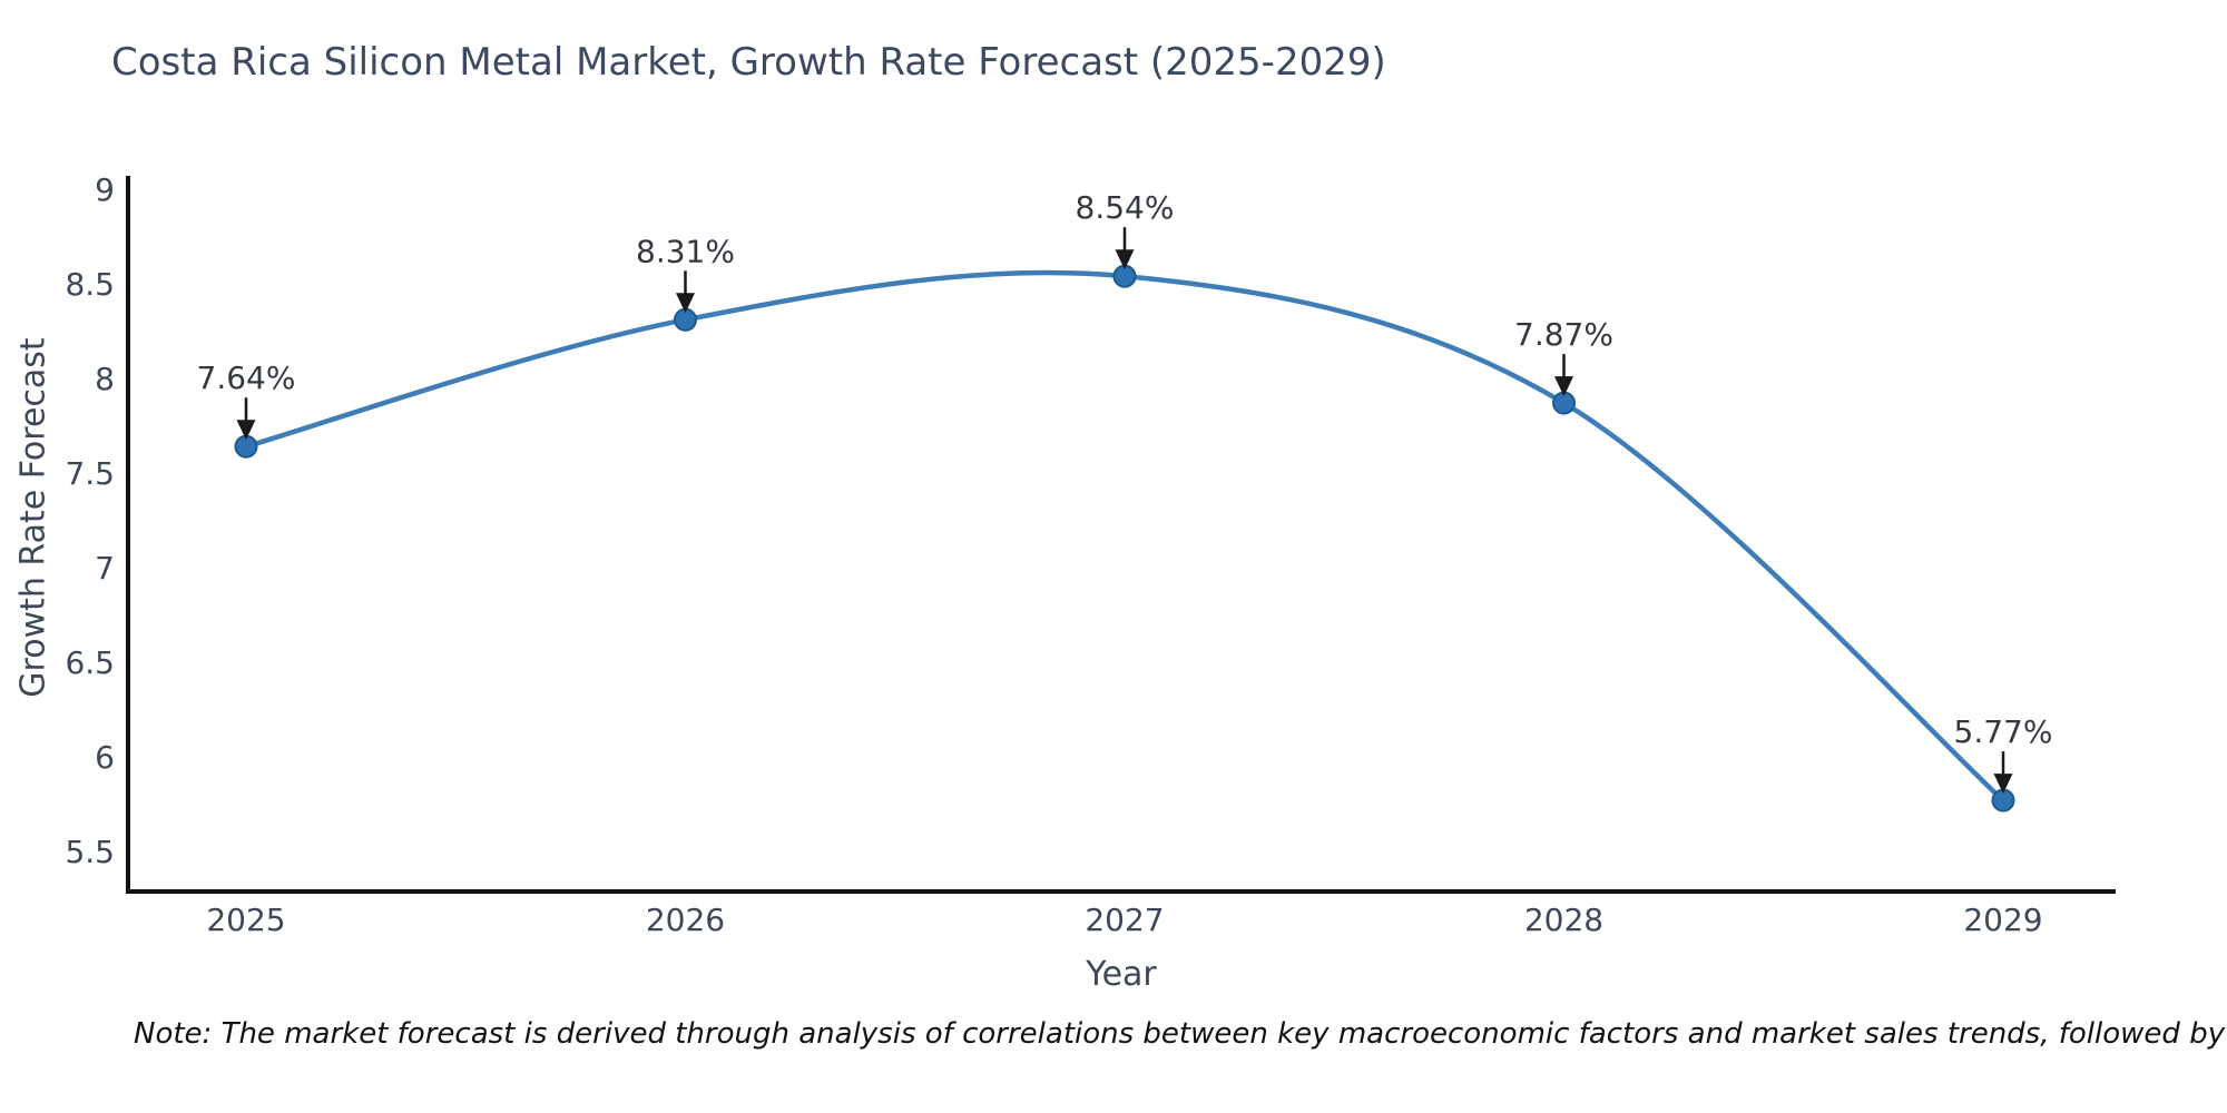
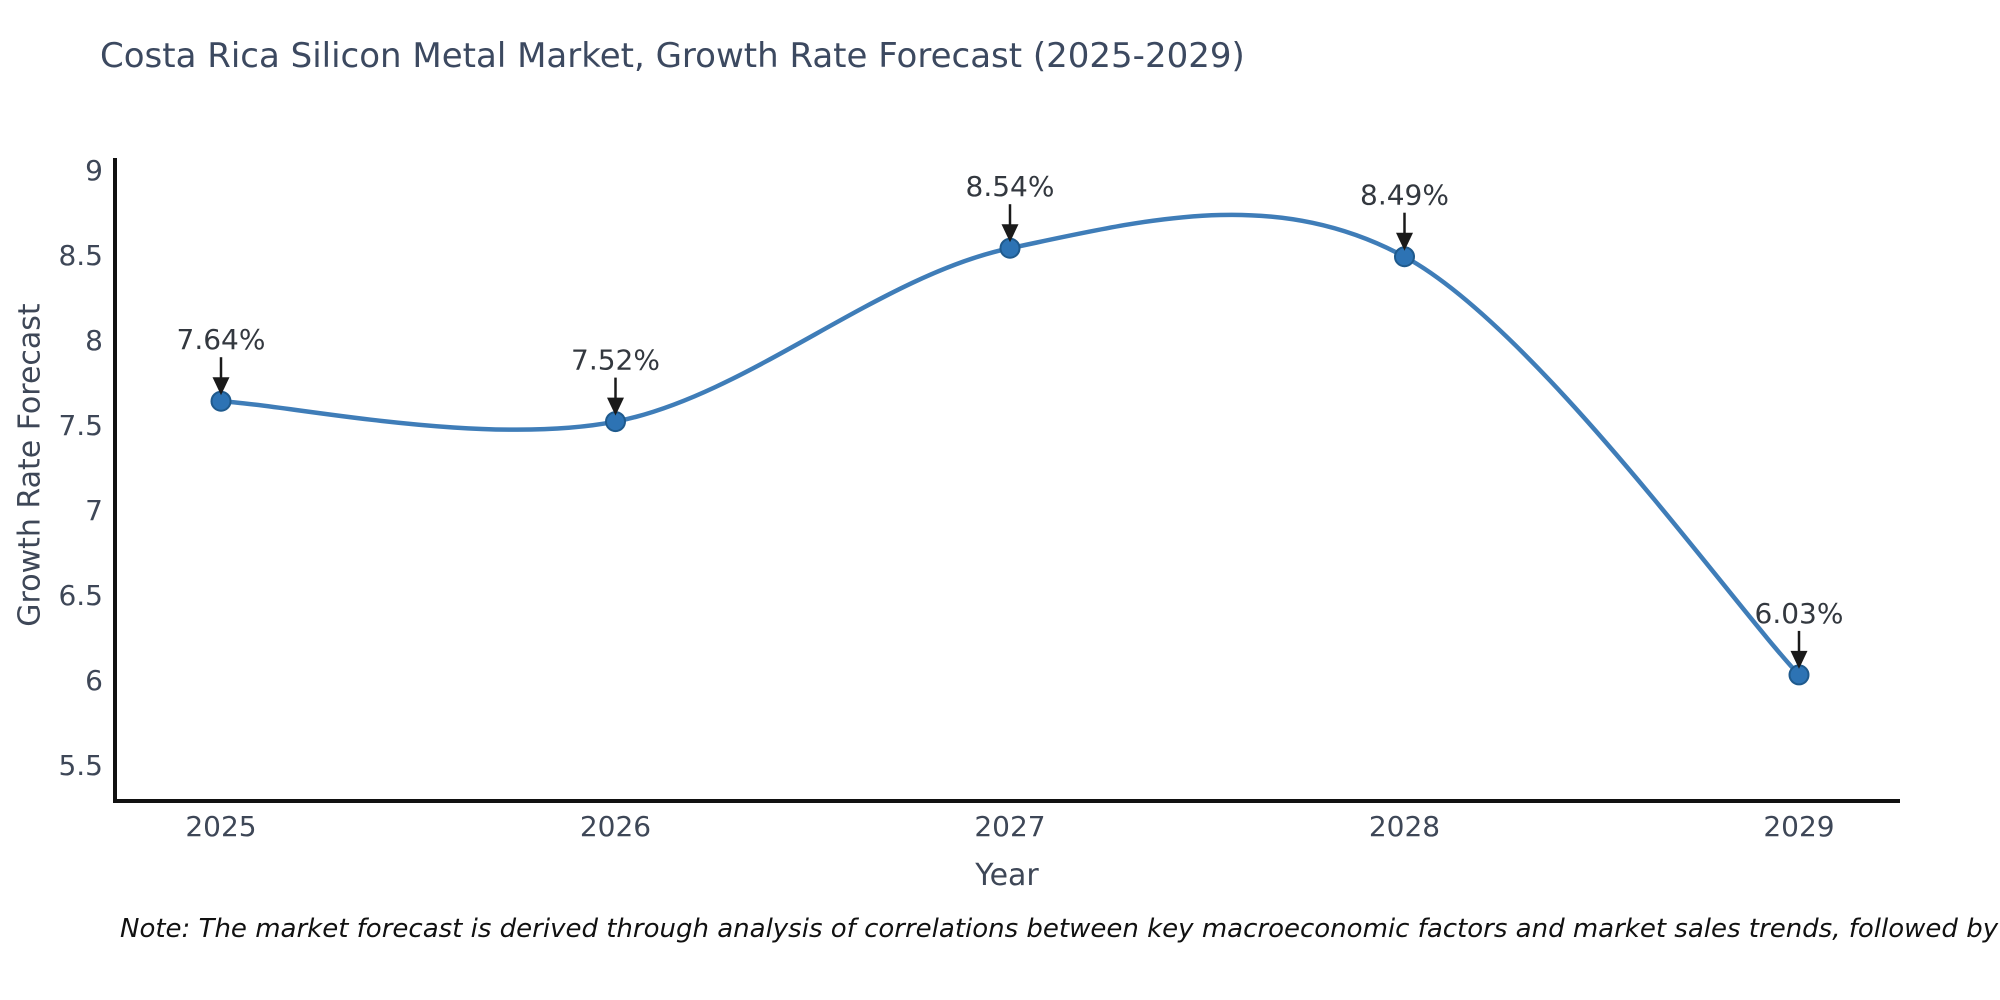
2026: 8.31% -> 7.52%
2028: 7.87% -> 8.49%
2029: 5.77% -> 6.03%
